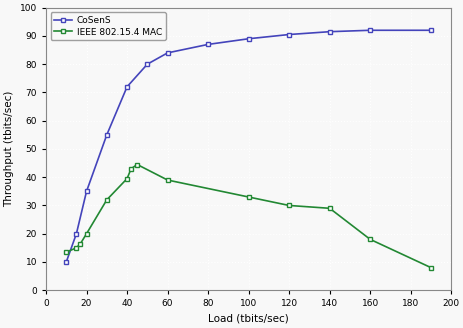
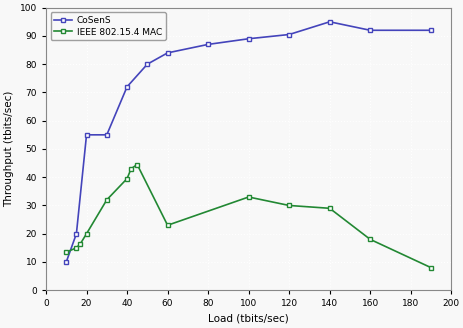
CoSenS/20: 35.0 -> 55.0
IEEE 802.15.4 MAC/60: 39.0 -> 23.0
CoSenS/140: 91.5 -> 95.0
